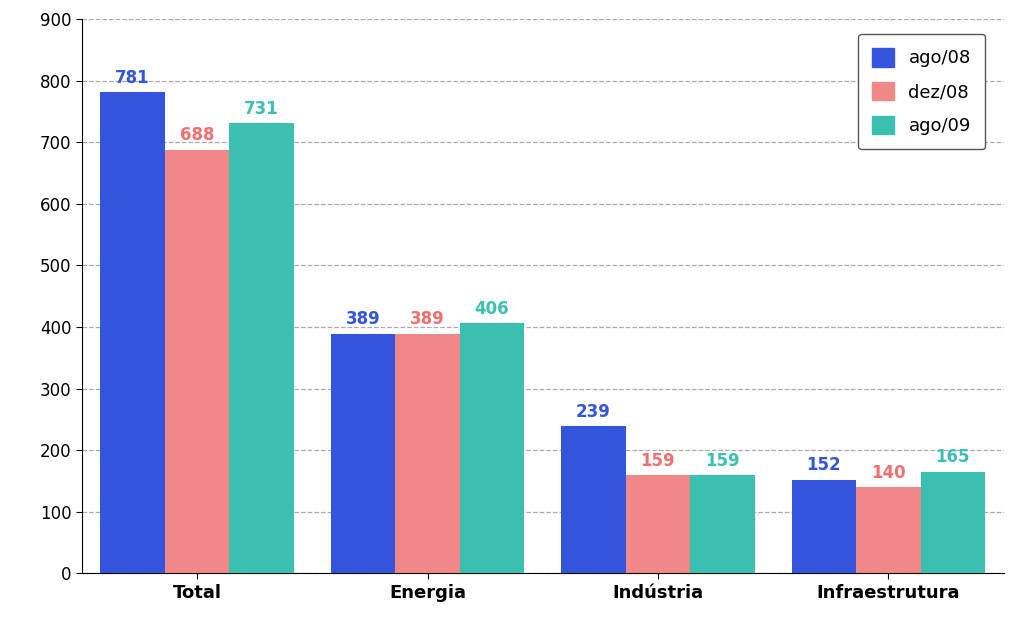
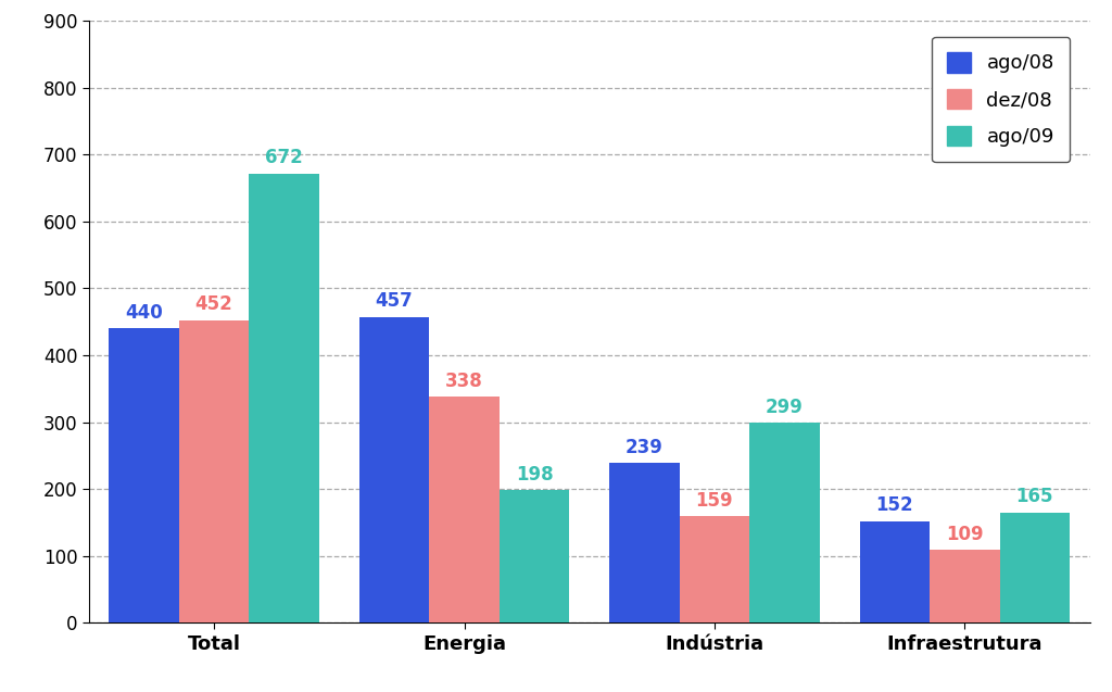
ago/08/Total: 781 -> 440
dez/08/Total: 688 -> 452
ago/09/Total: 731 -> 672
ago/08/Energia: 389 -> 457
dez/08/Energia: 389 -> 338
ago/09/Energia: 406 -> 198
ago/09/Indústria: 159 -> 299
dez/08/Infraestrutura: 140 -> 109
